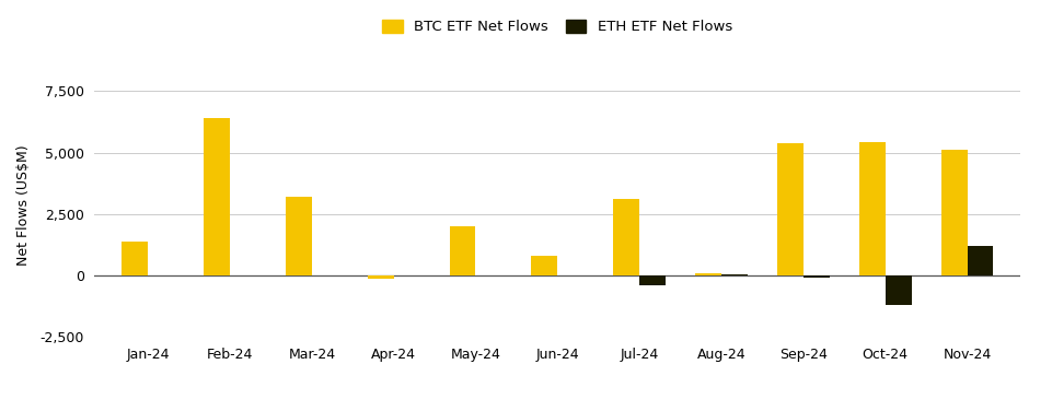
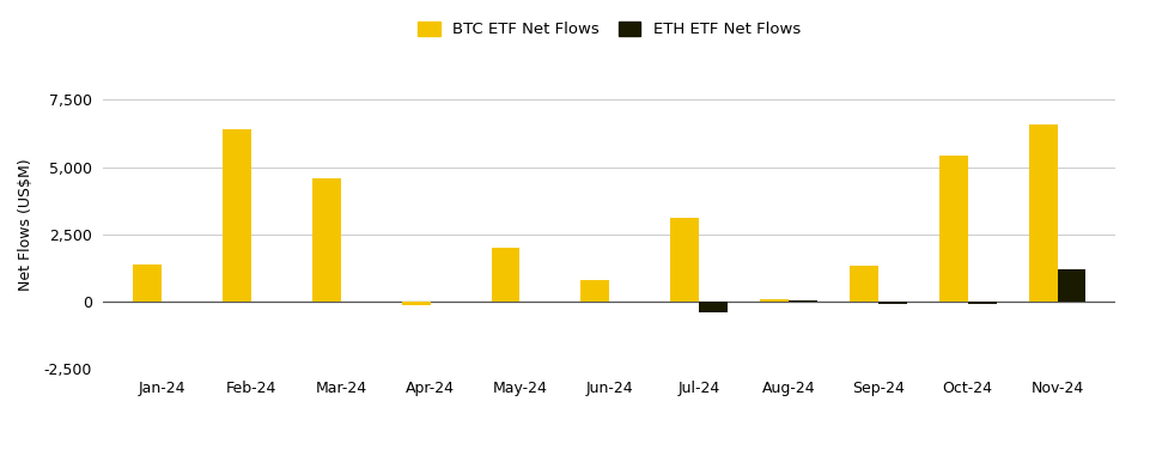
BTC ETF Net Flows/Mar-24: 3,200 -> 4,600
BTC ETF Net Flows/Sep-24: 5,400 -> 1,350
ETH ETF Net Flows/Oct-24: -1,200 -> -100
BTC ETF Net Flows/Nov-24: 5,100 -> 6,600
